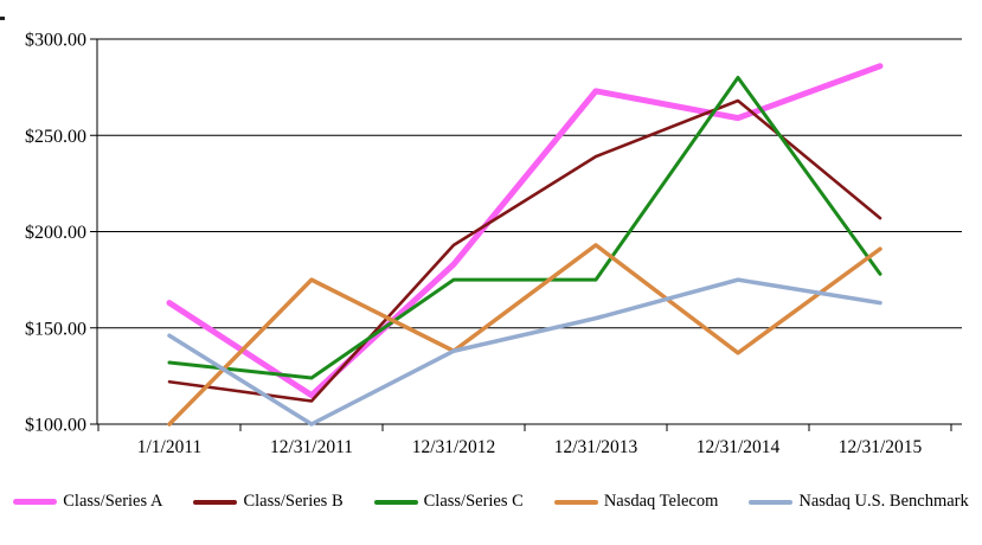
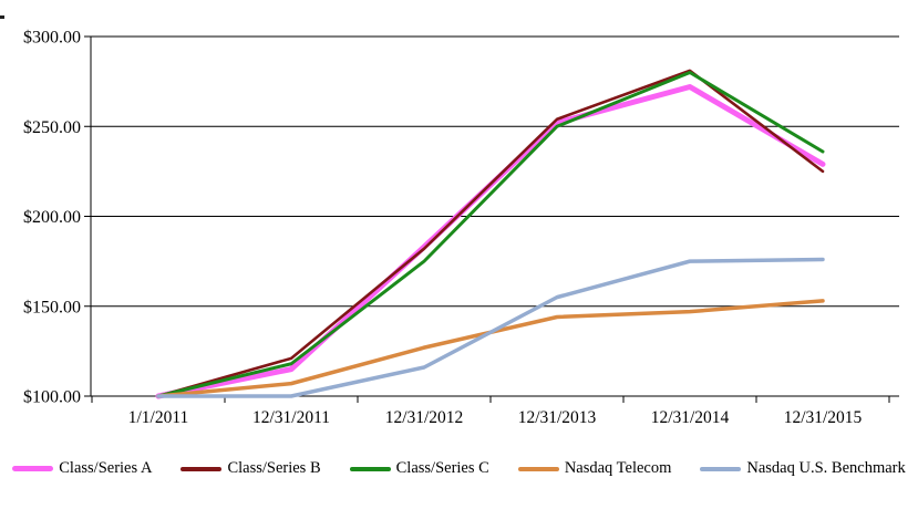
Class/Series A/1/1/2011: $163 -> $100
Class/Series B/1/1/2011: $122 -> $100
Class/Series C/1/1/2011: $132 -> $100
Nasdaq U.S. Benchmark/1/1/2011: $146 -> $100
Class/Series B/12/31/2011: $112 -> $121
Class/Series C/12/31/2011: $124 -> $118
Nasdaq Telecom/12/31/2011: $175 -> $107
Class/Series B/12/31/2012: $193 -> $182
Nasdaq Telecom/12/31/2012: $138 -> $127
Nasdaq U.S. Benchmark/12/31/2012: $138 -> $116
Class/Series A/12/31/2013: $273 -> $252
Class/Series B/12/31/2013: $239 -> $254
Class/Series C/12/31/2013: $175 -> $250
Nasdaq Telecom/12/31/2013: $193 -> $144
Class/Series A/12/31/2014: $259 -> $272
Class/Series B/12/31/2014: $268 -> $281
Nasdaq Telecom/12/31/2014: $137 -> $147
Class/Series A/12/31/2015: $286 -> $229
Class/Series B/12/31/2015: $207 -> $225
Class/Series C/12/31/2015: $178 -> $236
Nasdaq Telecom/12/31/2015: $191 -> $153
Nasdaq U.S. Benchmark/12/31/2015: $163 -> $176
